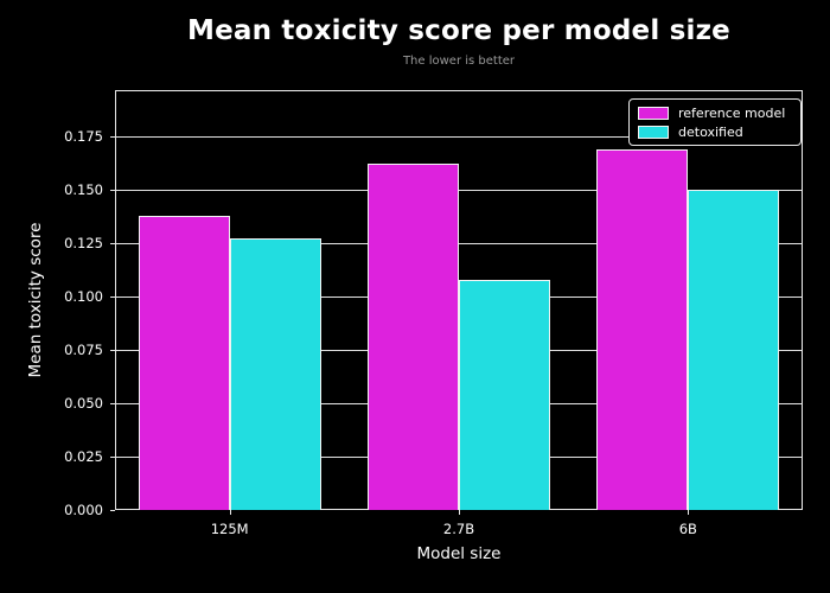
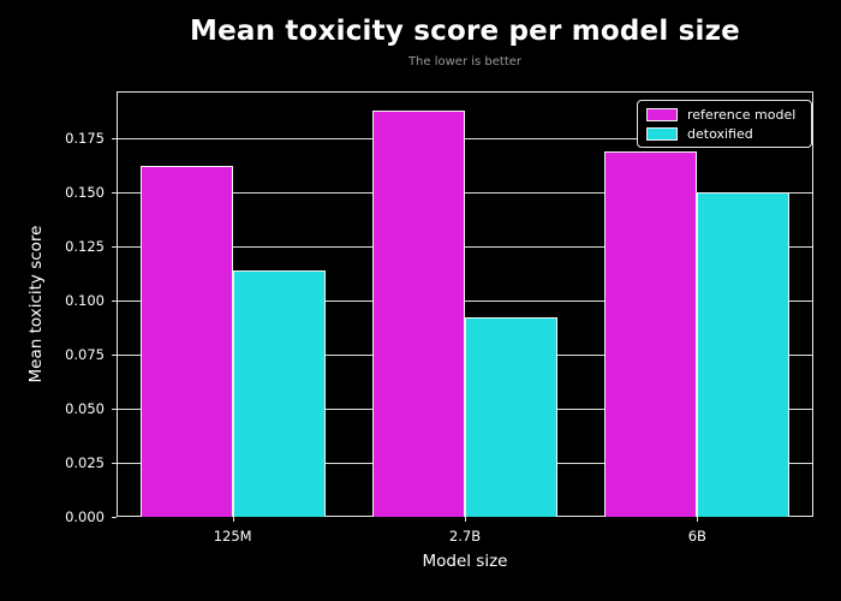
reference model/125M: 0.138 -> 0.162
detoxified/125M: 0.127 -> 0.114
reference model/2.7B: 0.162 -> 0.188
detoxified/2.7B: 0.108 -> 0.092
